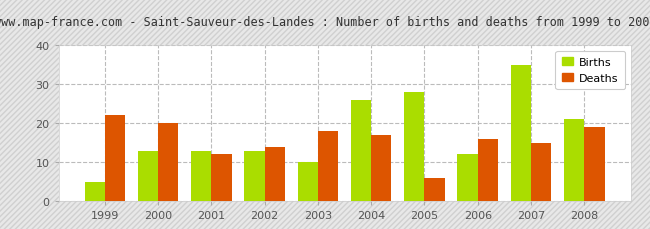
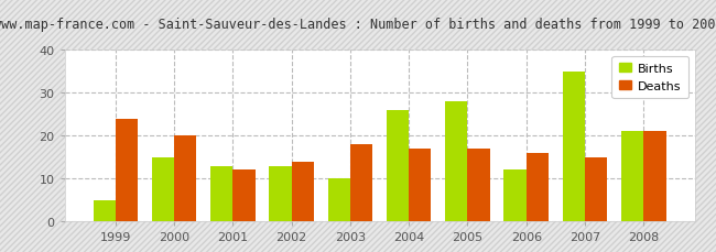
Deaths/1999: 22 -> 24
Births/2000: 13 -> 15
Deaths/2005: 6 -> 17
Deaths/2008: 19 -> 21
